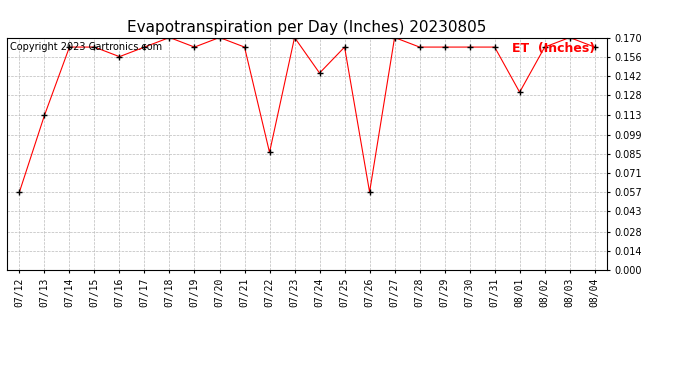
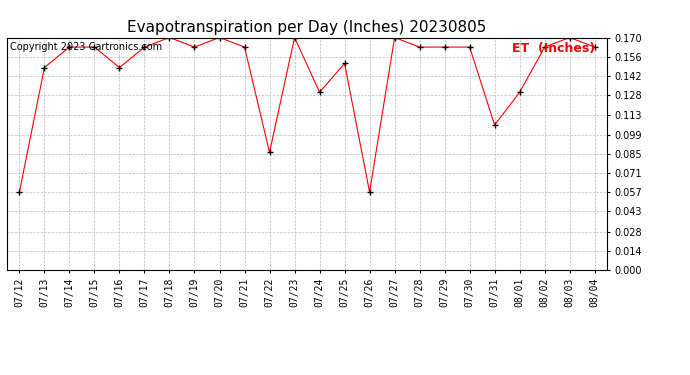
07/13: 0.113 -> 0.148
07/16: 0.156 -> 0.148
07/24: 0.144 -> 0.130
07/25: 0.163 -> 0.151
07/31: 0.163 -> 0.106
